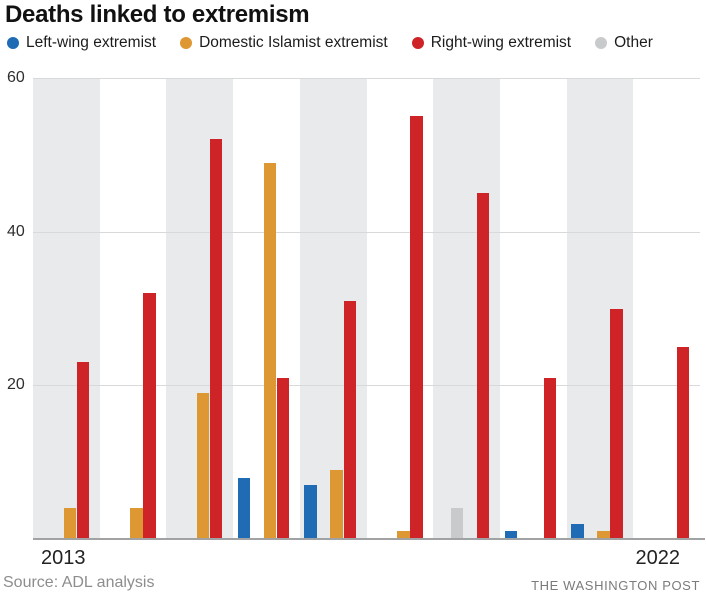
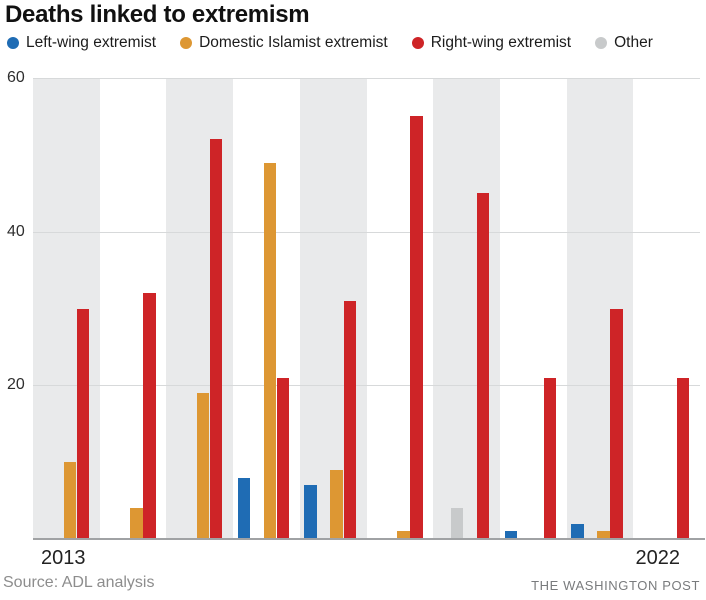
Domestic Islamist extremist/2013: 4 -> 10
Right-wing extremist/2013: 23 -> 30
Right-wing extremist/2022: 25 -> 21
